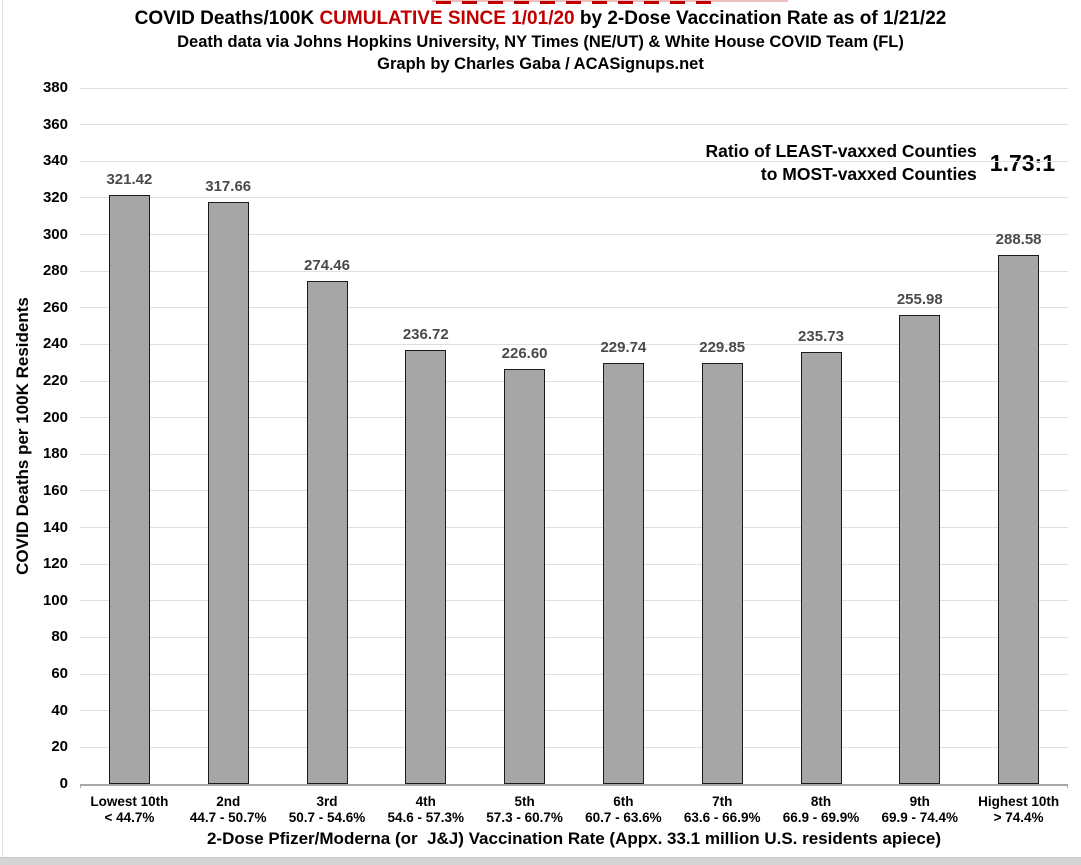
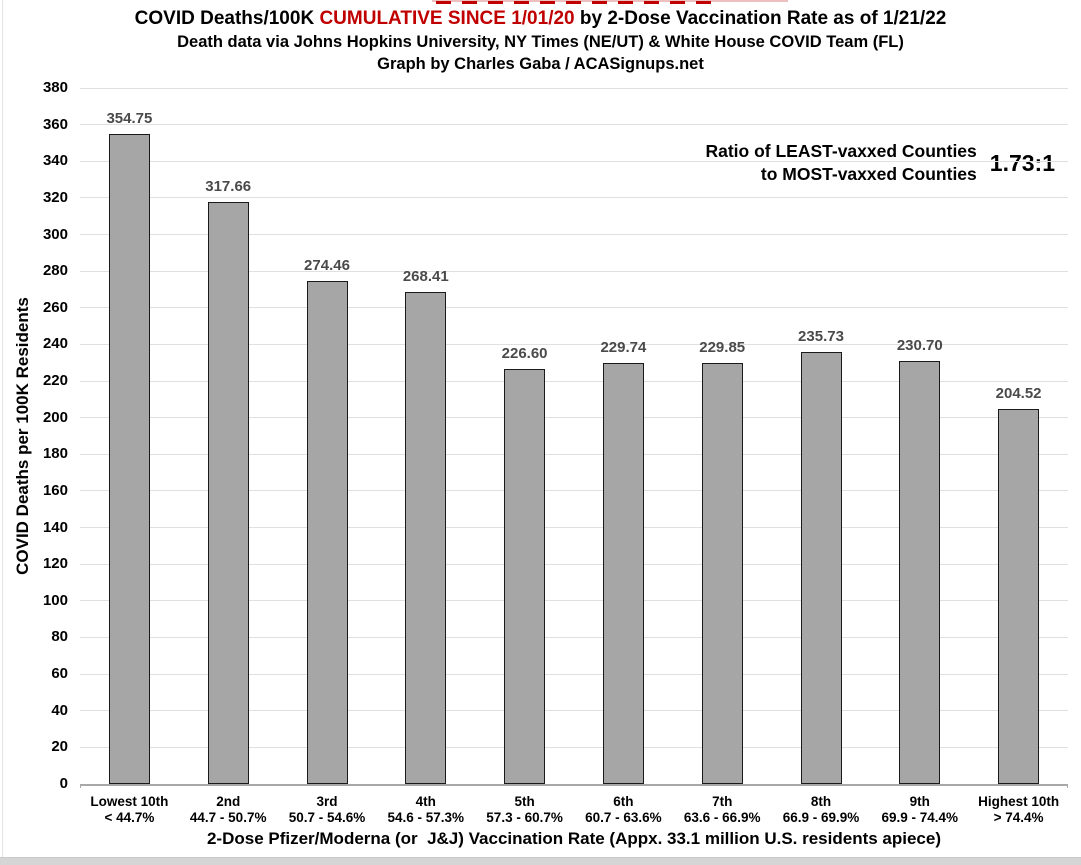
Lowest 10th: 321.42 -> 354.75
4th: 236.72 -> 268.41
9th: 255.98 -> 230.70
Highest 10th: 288.58 -> 204.52
